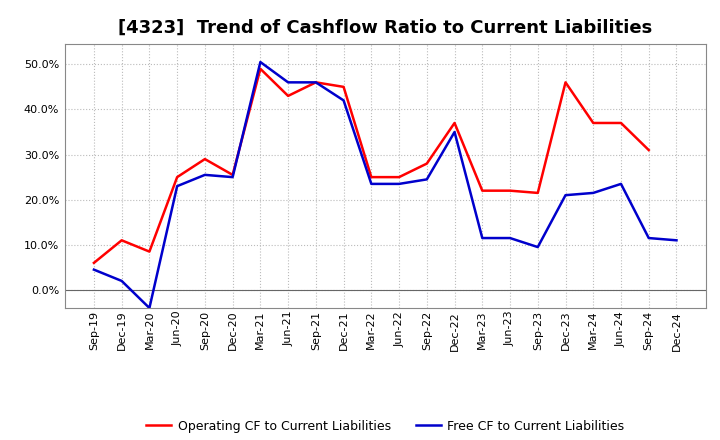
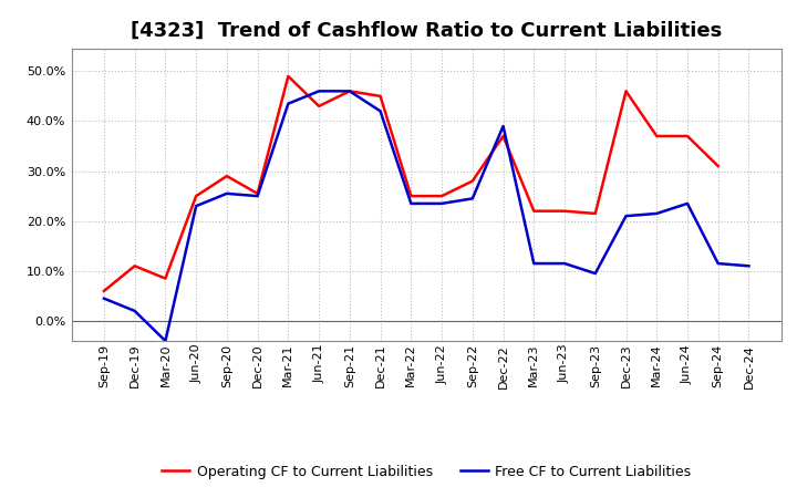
Free CF to Current Liabilities/Mar-21: 50.5% -> 43.5%
Free CF to Current Liabilities/Dec-22: 35.0% -> 39.0%
